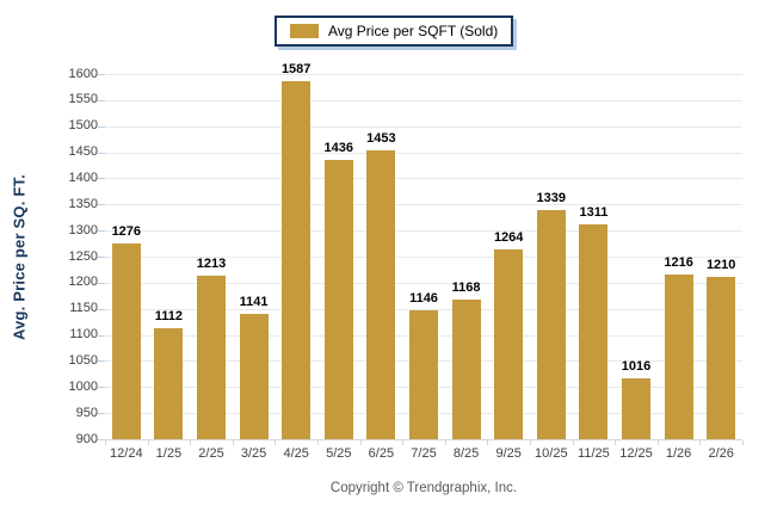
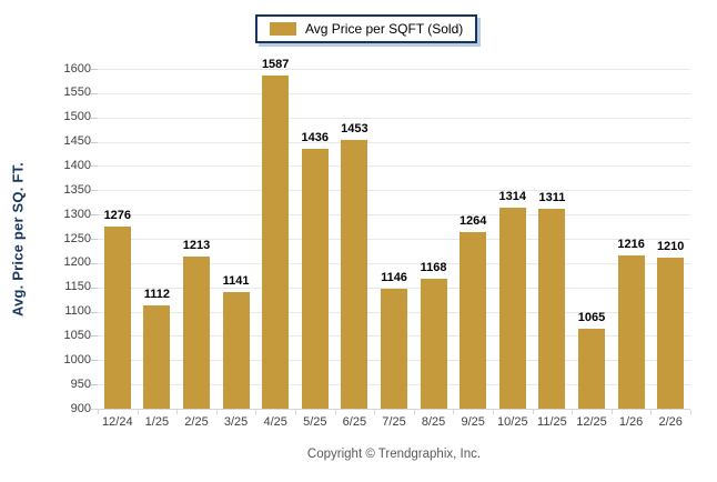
10/25: 1339 -> 1314
12/25: 1016 -> 1065
